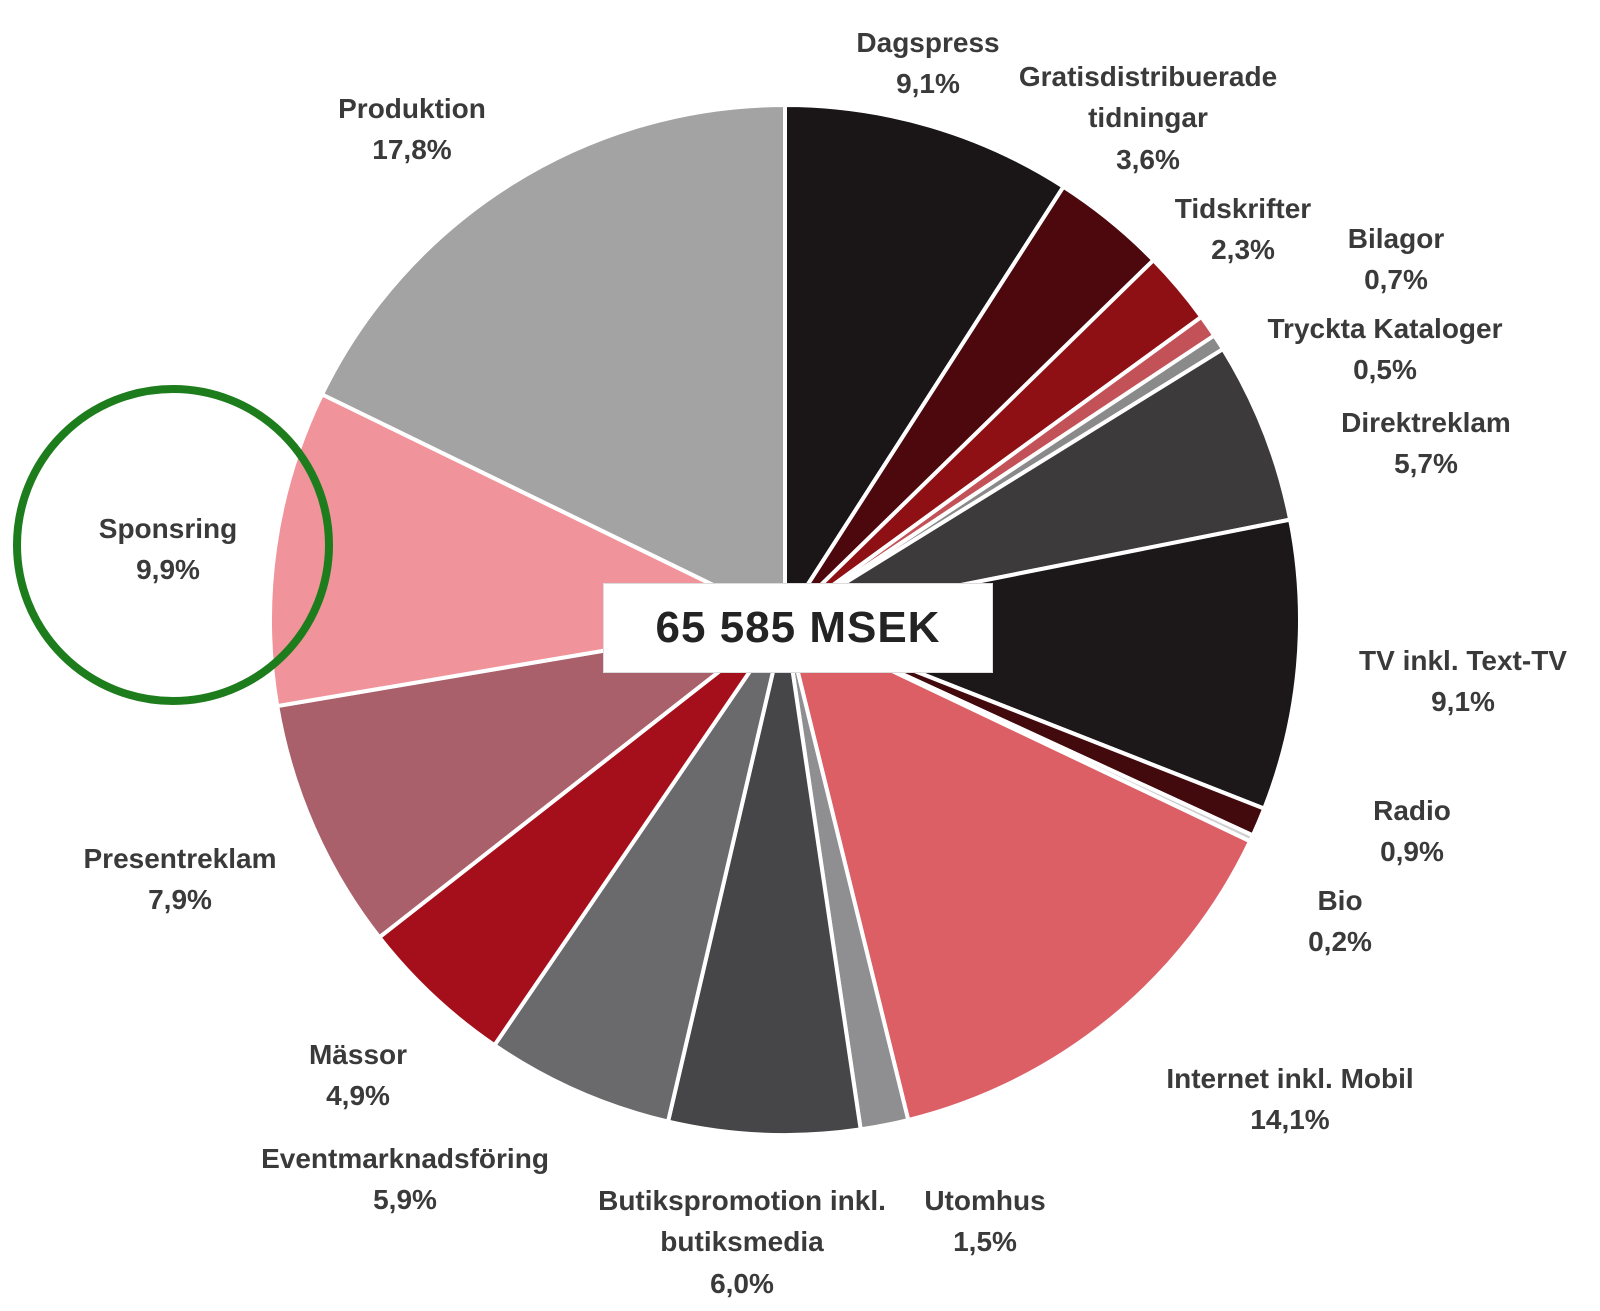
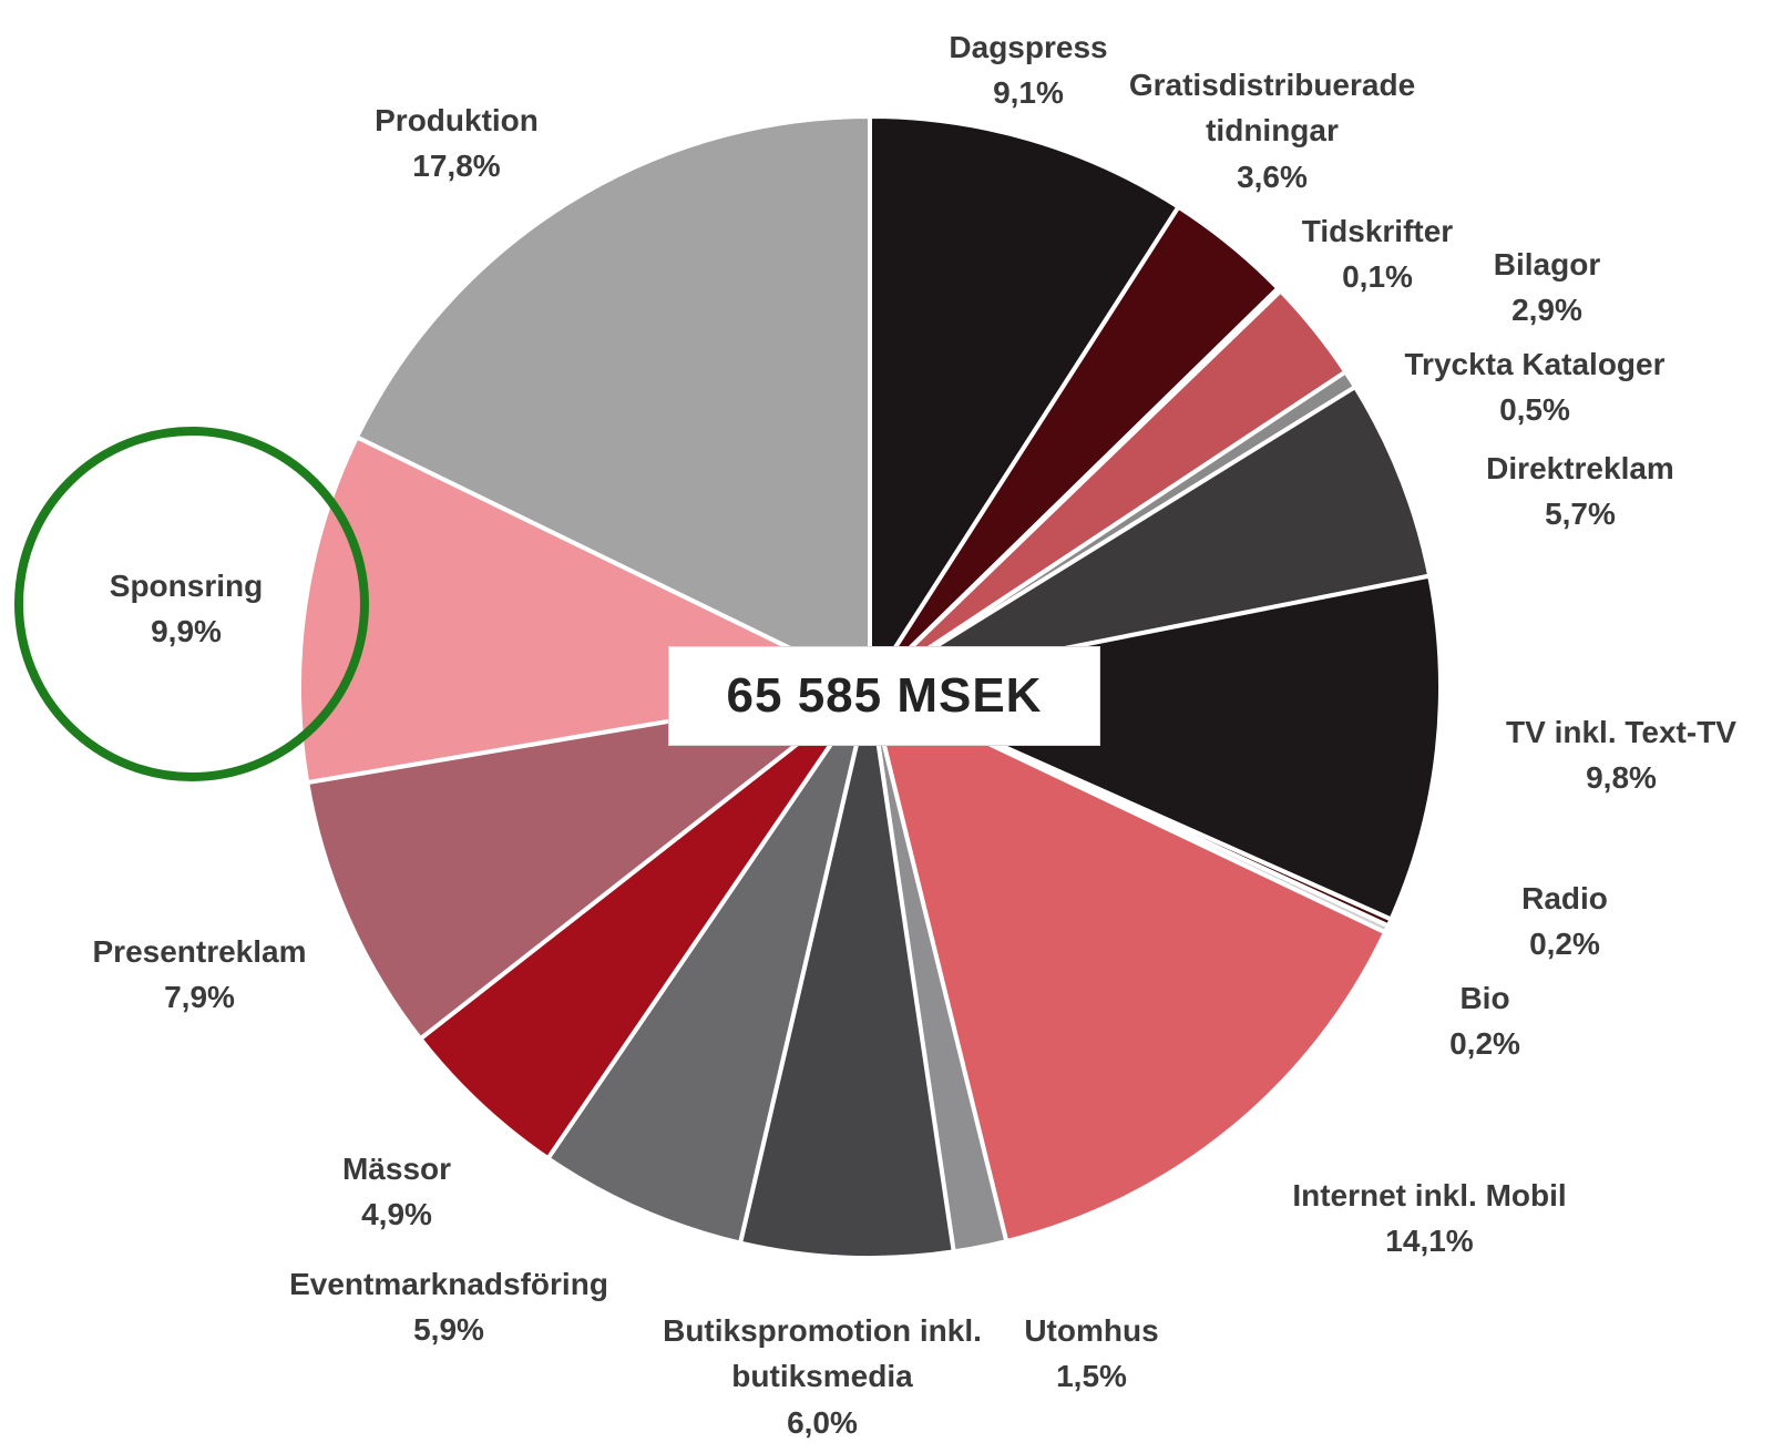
Tidskrifter: 2,3% -> 0,1%
Bilagor: 0,7% -> 2,9%
TV inkl. Text-TV: 9,1% -> 9,8%
Radio: 0,9% -> 0,2%
